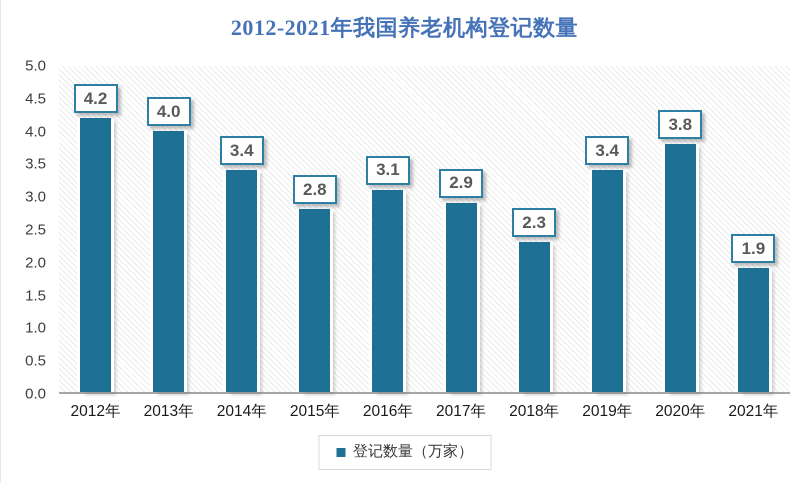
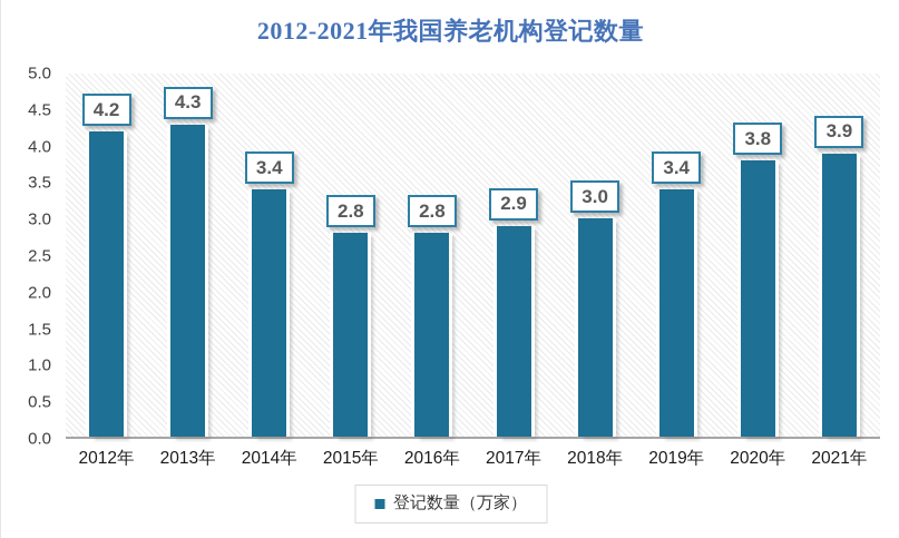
2013年: 4.0 -> 4.3
2016年: 3.1 -> 2.8
2018年: 2.3 -> 3.0
2021年: 1.9 -> 3.9
